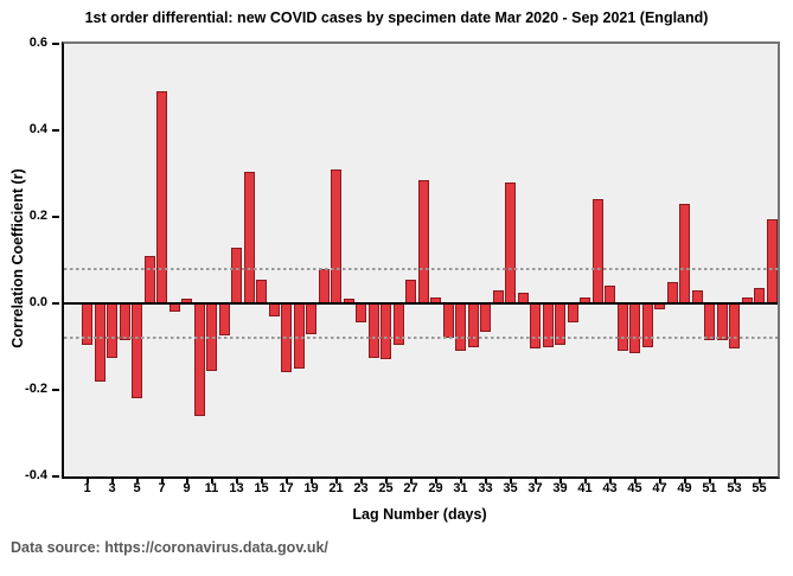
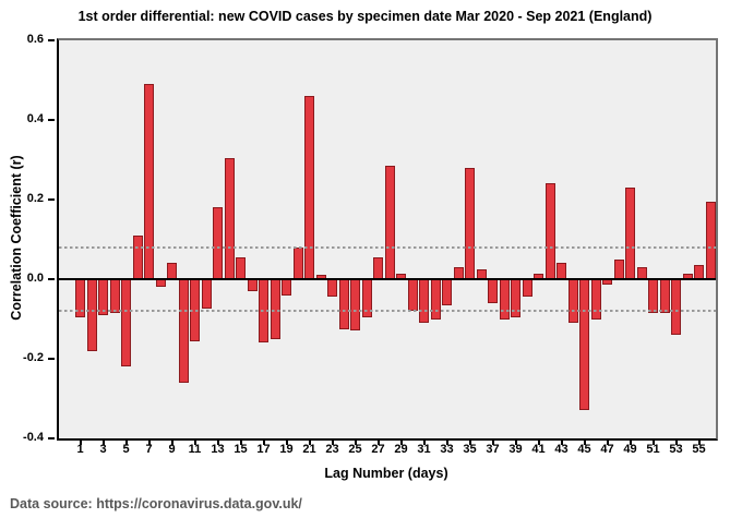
3: -0.12 -> -0.09
9: 0.01 -> 0.04
13: 0.13 -> 0.18
19: -0.07 -> -0.04
21: 0.31 -> 0.46
37: -0.10 -> -0.06
45: -0.12 -> -0.33
53: -0.10 -> -0.14
